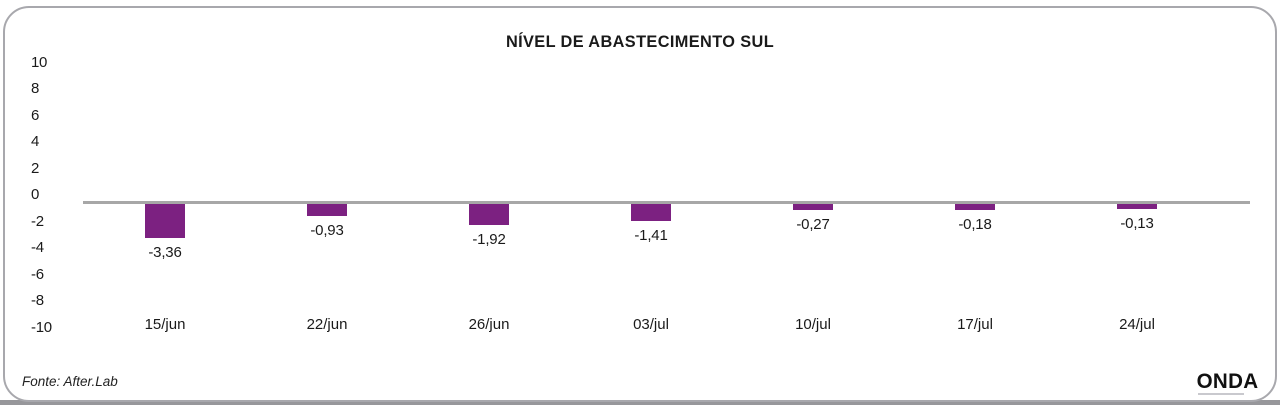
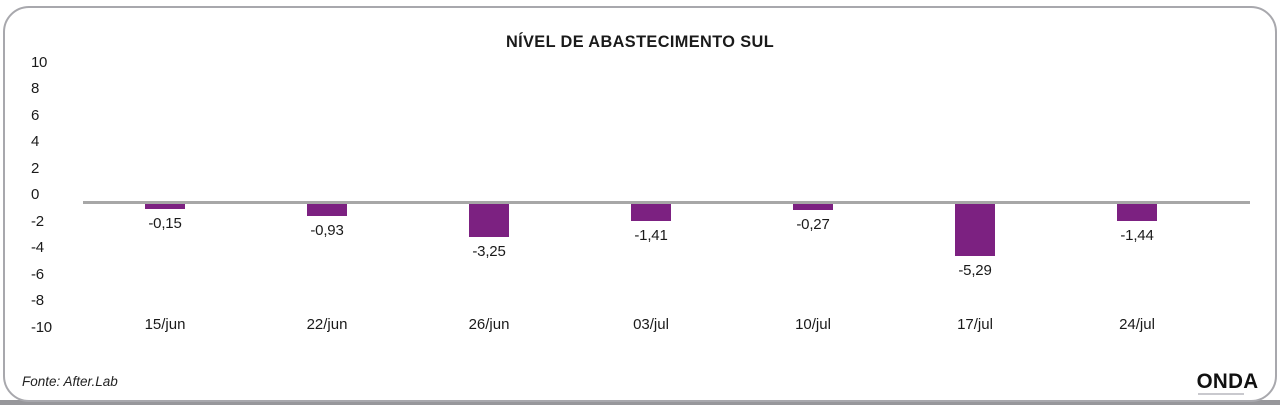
15/jun: -3,36 -> -0,15
26/jun: -1,92 -> -3,25
17/jul: -0,18 -> -5,29
24/jul: -0,13 -> -1,44
